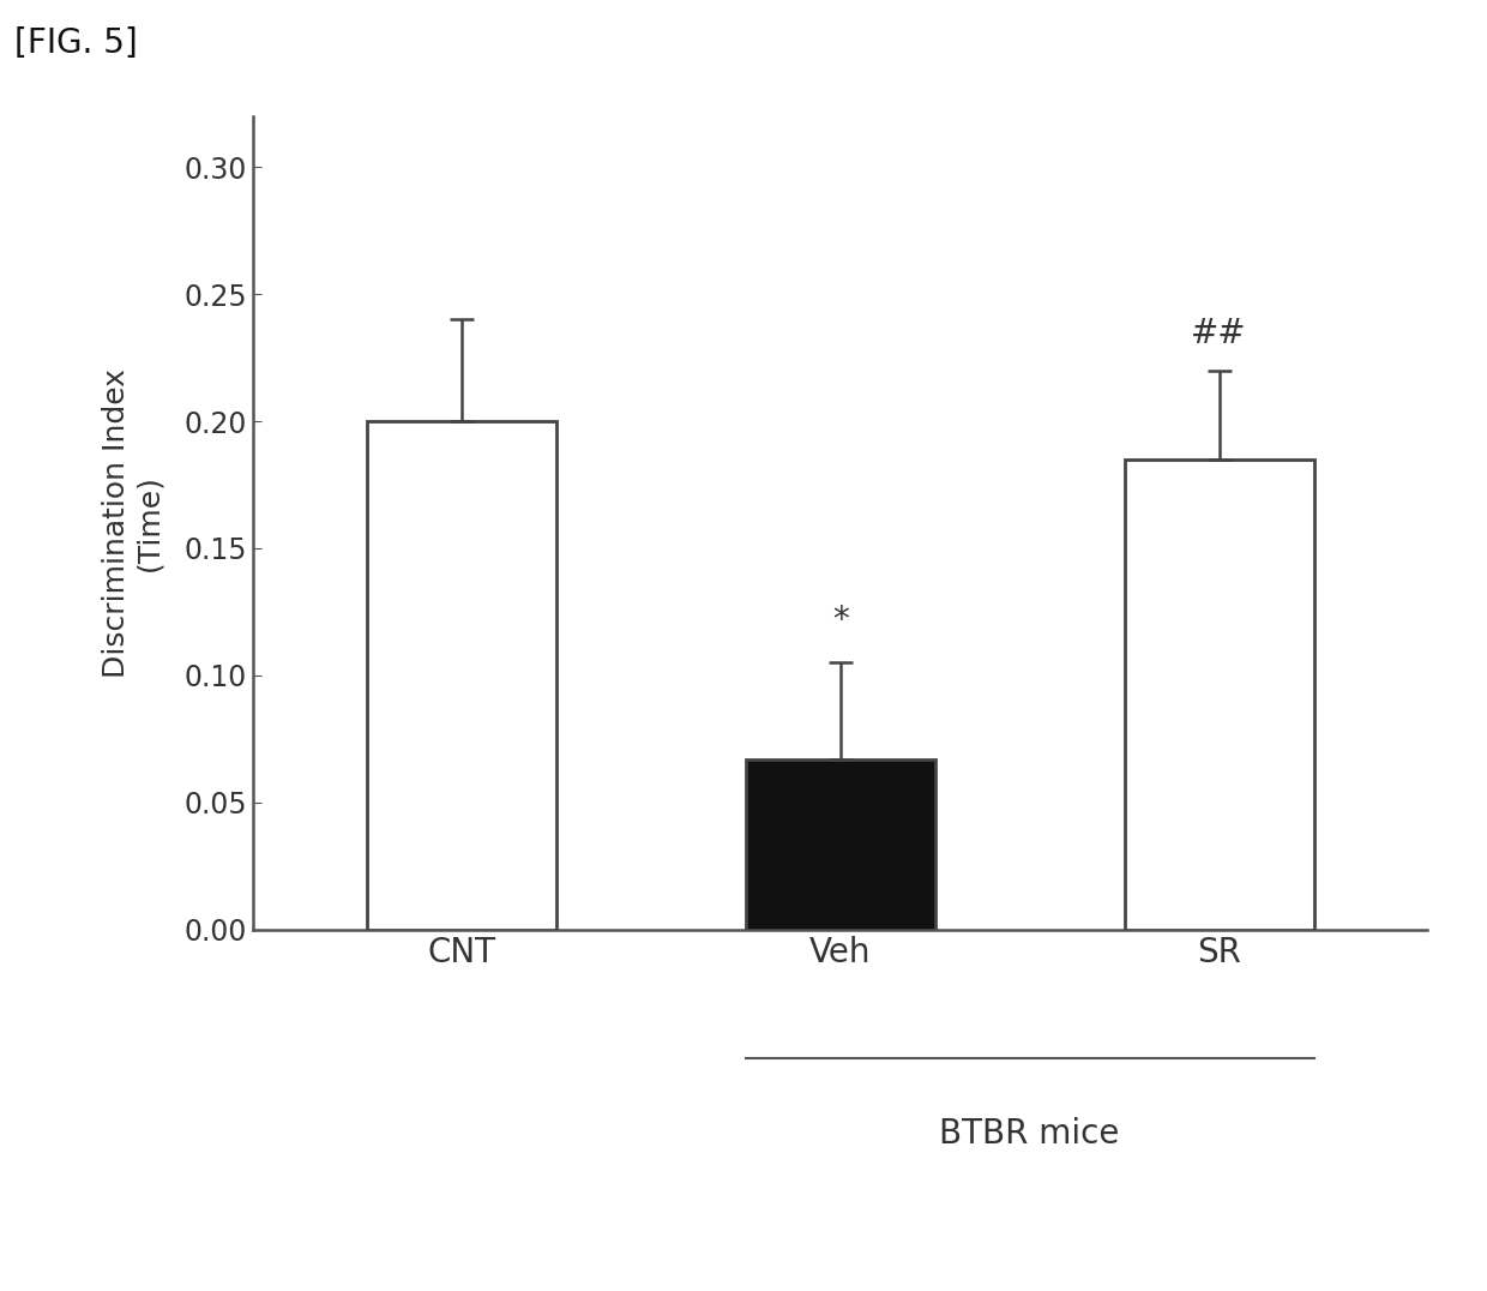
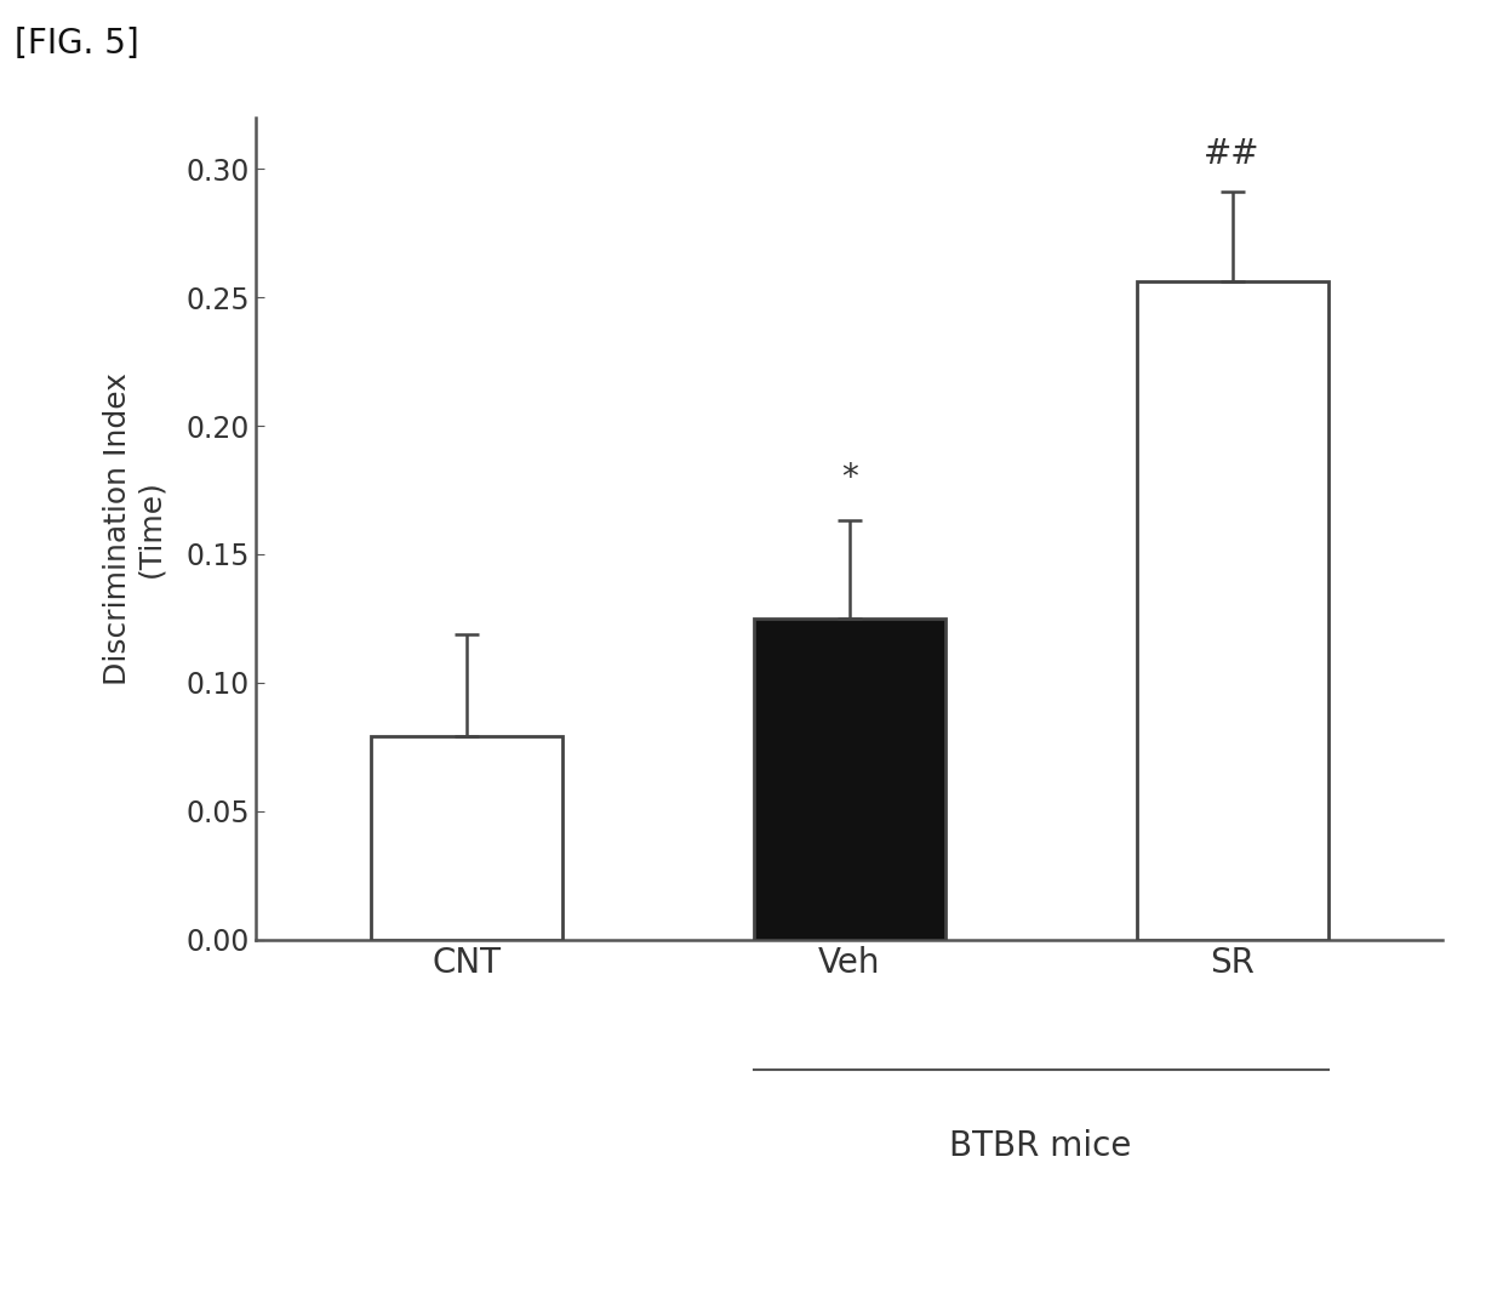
CNT: 0.200 -> 0.079
Veh: 0.067 -> 0.125
SR: 0.185 -> 0.256
